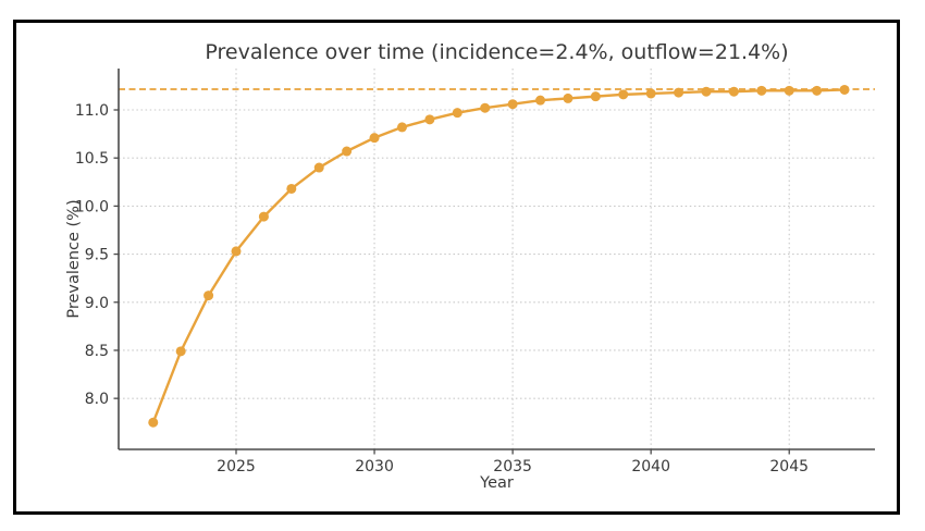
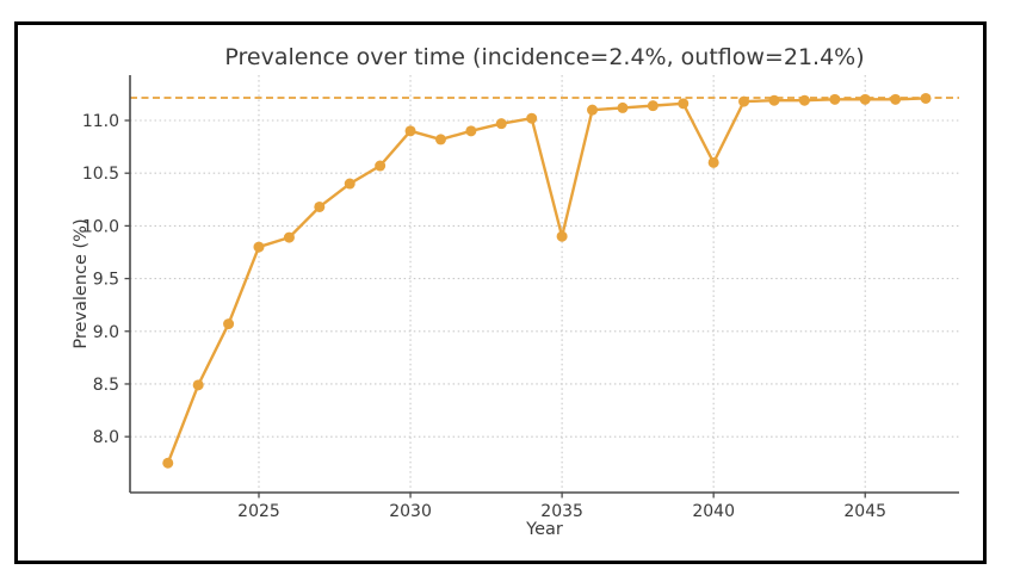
2025: 9.5 -> 9.8
2030: 10.7 -> 10.9
2035: 11.1 -> 9.9
2040: 11.2 -> 10.6
